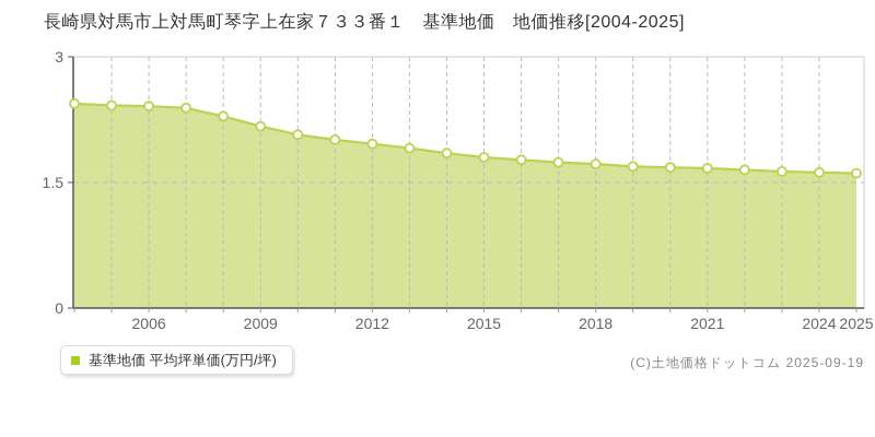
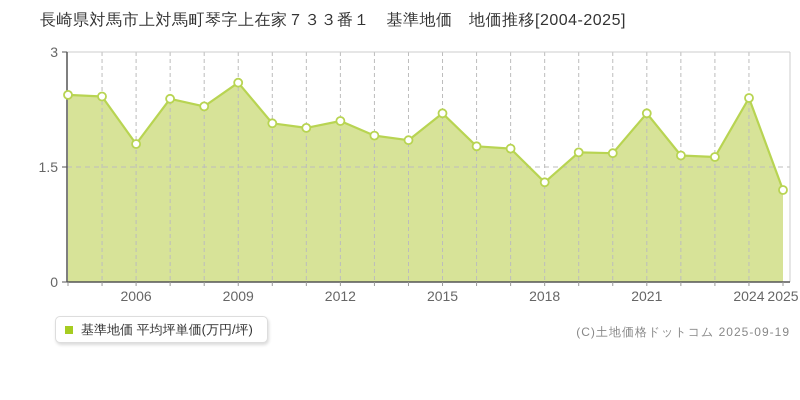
2006: 2.4 -> 1.8
2009: 2.2 -> 2.6
2012: 2.0 -> 2.1
2015: 1.8 -> 2.2
2018: 1.7 -> 1.3
2021: 1.7 -> 2.2
2024: 1.6 -> 2.4
2025: 1.6 -> 1.2
